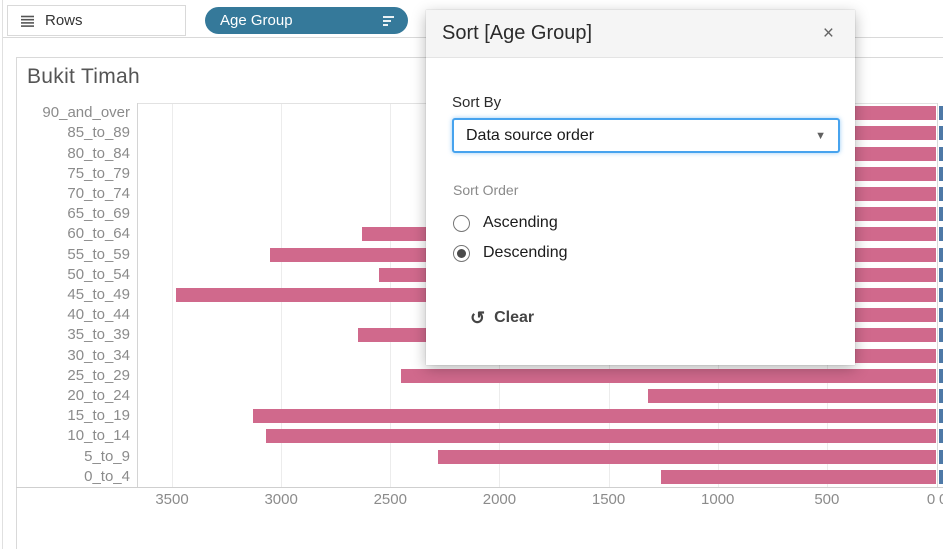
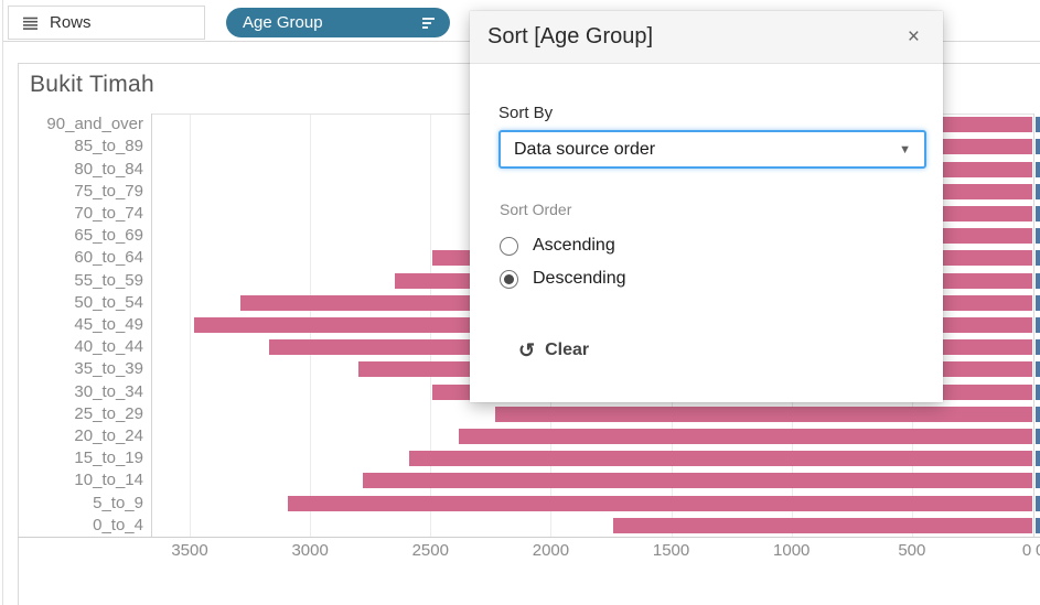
60_to_64: 2630 -> 2490
55_to_59: 3050 -> 2650
50_to_54: 2550 -> 3290
40_to_44: 2080 -> 3170
35_to_39: 2650 -> 2800
30_to_34: 1620 -> 2490
25_to_29: 2450 -> 2230
20_to_24: 1320 -> 2380
15_to_19: 3130 -> 2590
10_to_14: 3070 -> 2780
5_to_9: 2280 -> 3090
0_to_4: 1260 -> 1740
